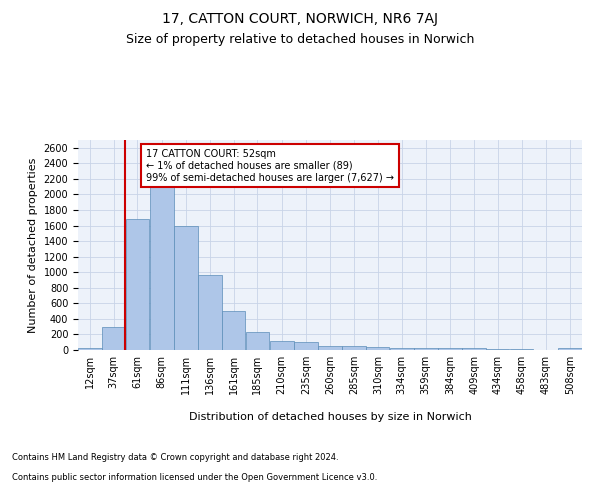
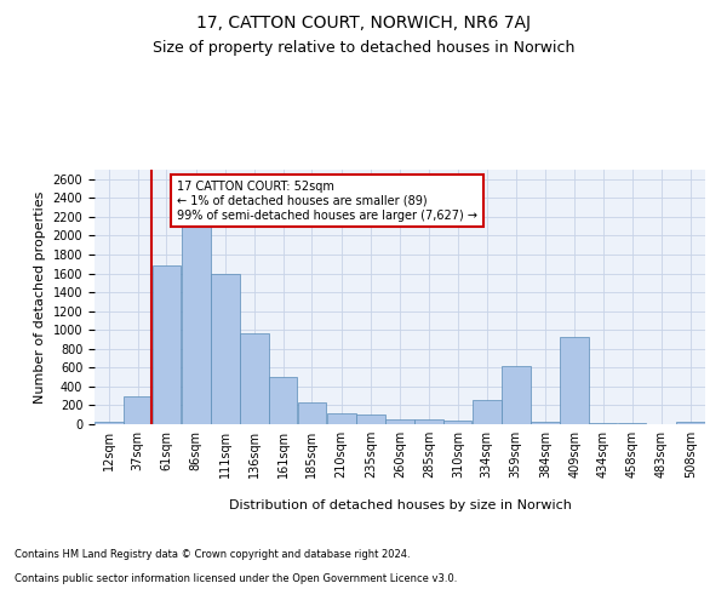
334sqm: 30 -> 260
359sqm: 20 -> 620
409sqm: 20 -> 920
